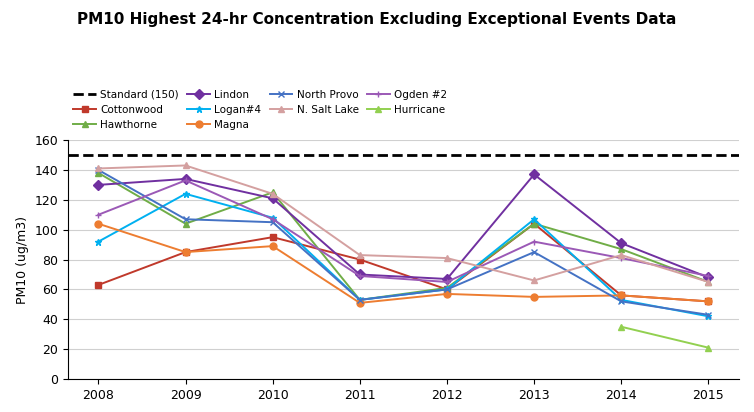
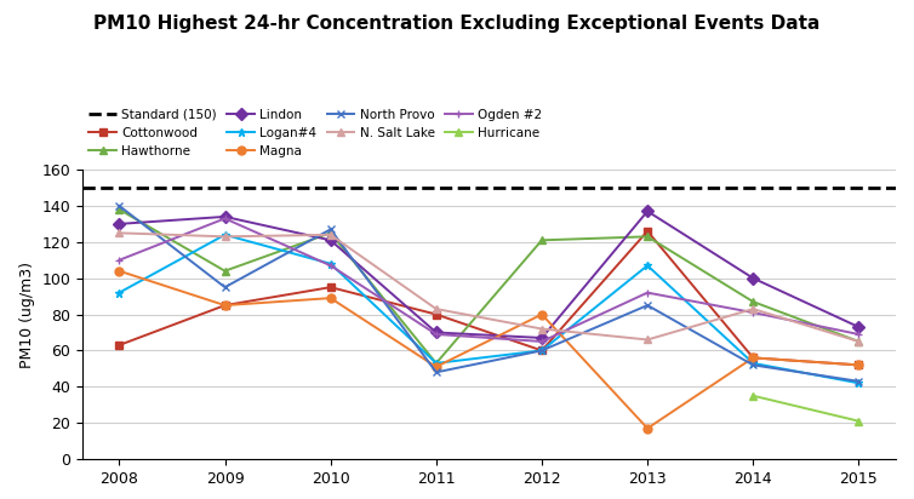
N. Salt Lake/2008: 141 -> 125
North Provo/2009: 107 -> 95
N. Salt Lake/2009: 143 -> 123
North Provo/2010: 105 -> 127
North Provo/2011: 53 -> 48
Hawthorne/2012: 61 -> 121
Magna/2012: 57 -> 80
N. Salt Lake/2012: 81 -> 72
Cottonwood/2013: 104 -> 126
Hawthorne/2013: 104 -> 123
Magna/2013: 55 -> 17
Lindon/2014: 91 -> 100
Lindon/2015: 68 -> 73
